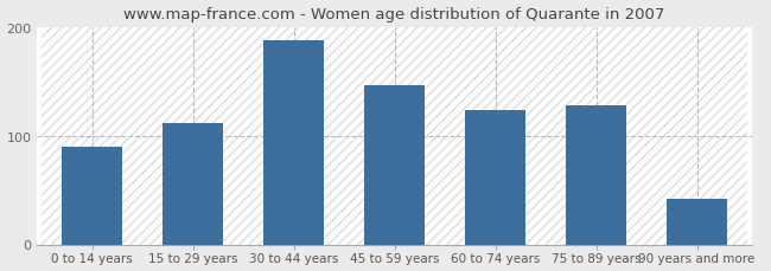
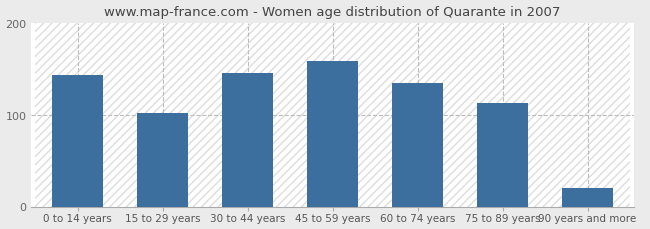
0 to 14 years: 90 -> 143
15 to 29 years: 112 -> 102
30 to 44 years: 188 -> 145
45 to 59 years: 146 -> 158
60 to 74 years: 124 -> 135
75 to 89 years: 128 -> 113
90 years and more: 42 -> 20
